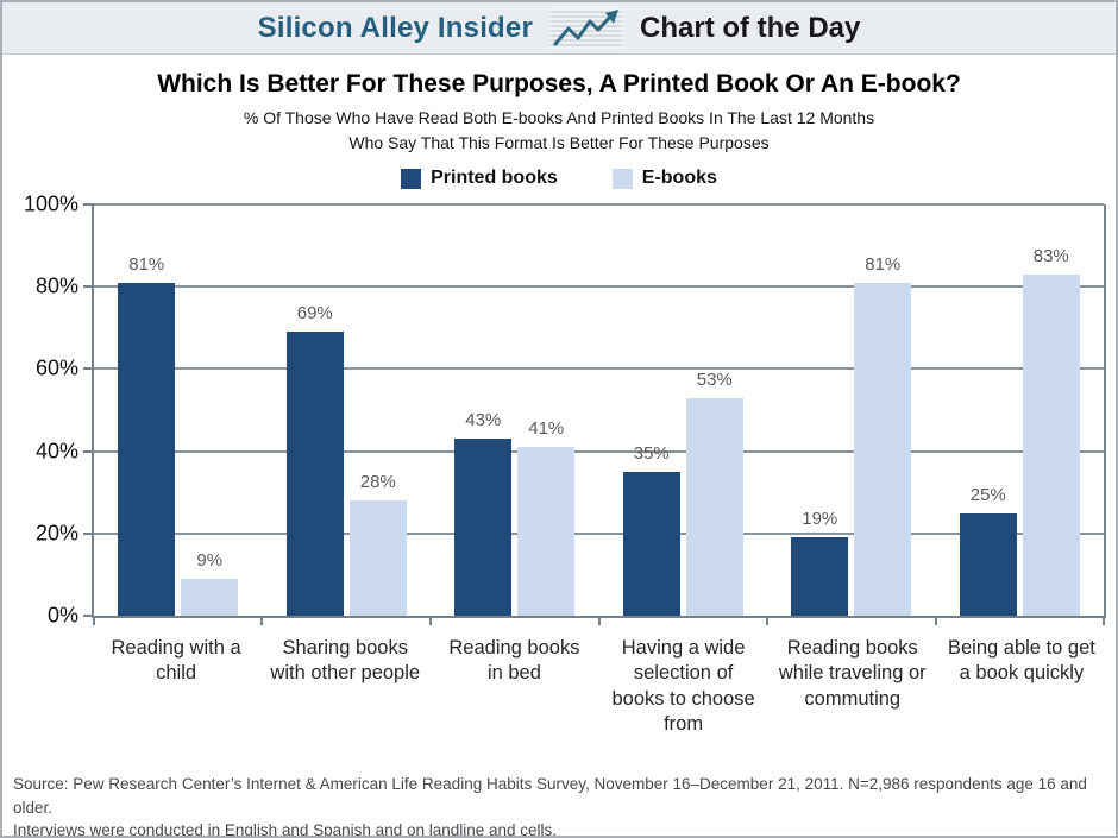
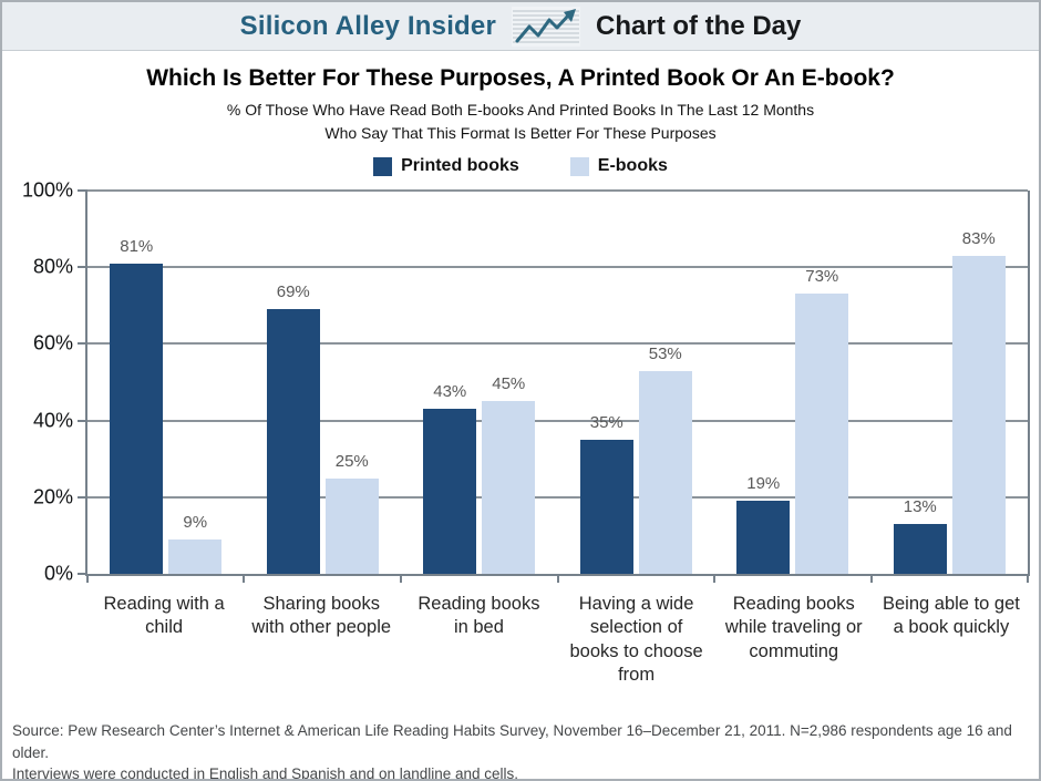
E-books/Sharing books with other people: 28% -> 25%
E-books/Reading books in bed: 41% -> 45%
E-books/Reading books while traveling or commuting: 81% -> 73%
Printed books/Being able to get a book quickly: 25% -> 13%
